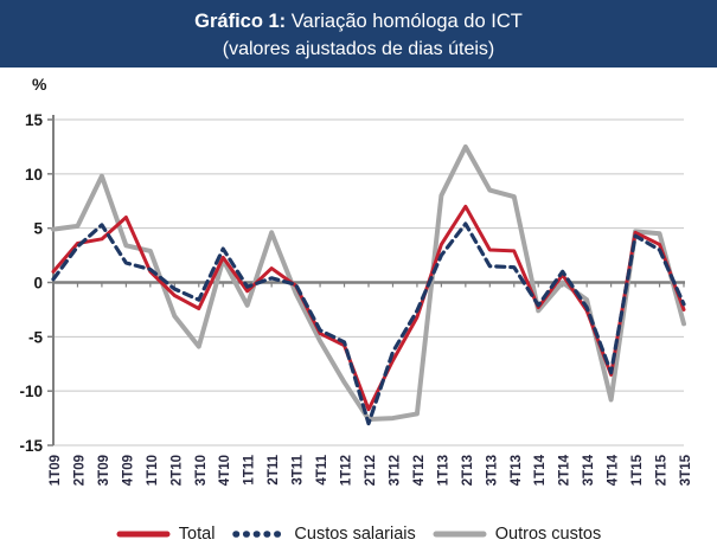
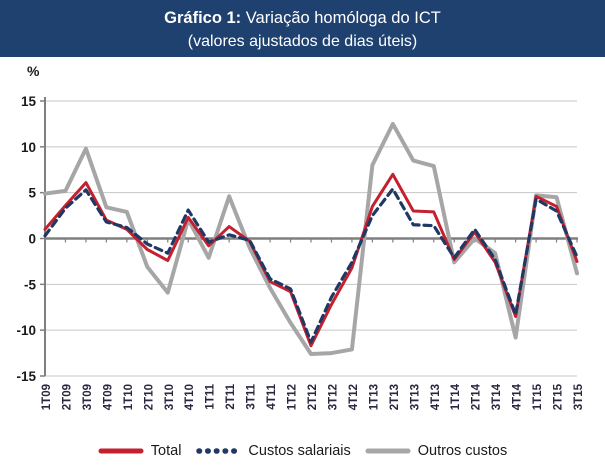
Total/3T09: 4 -> 6
Total/4T09: 6 -> 2
Custos salariais/2T12: -13 -> -11
